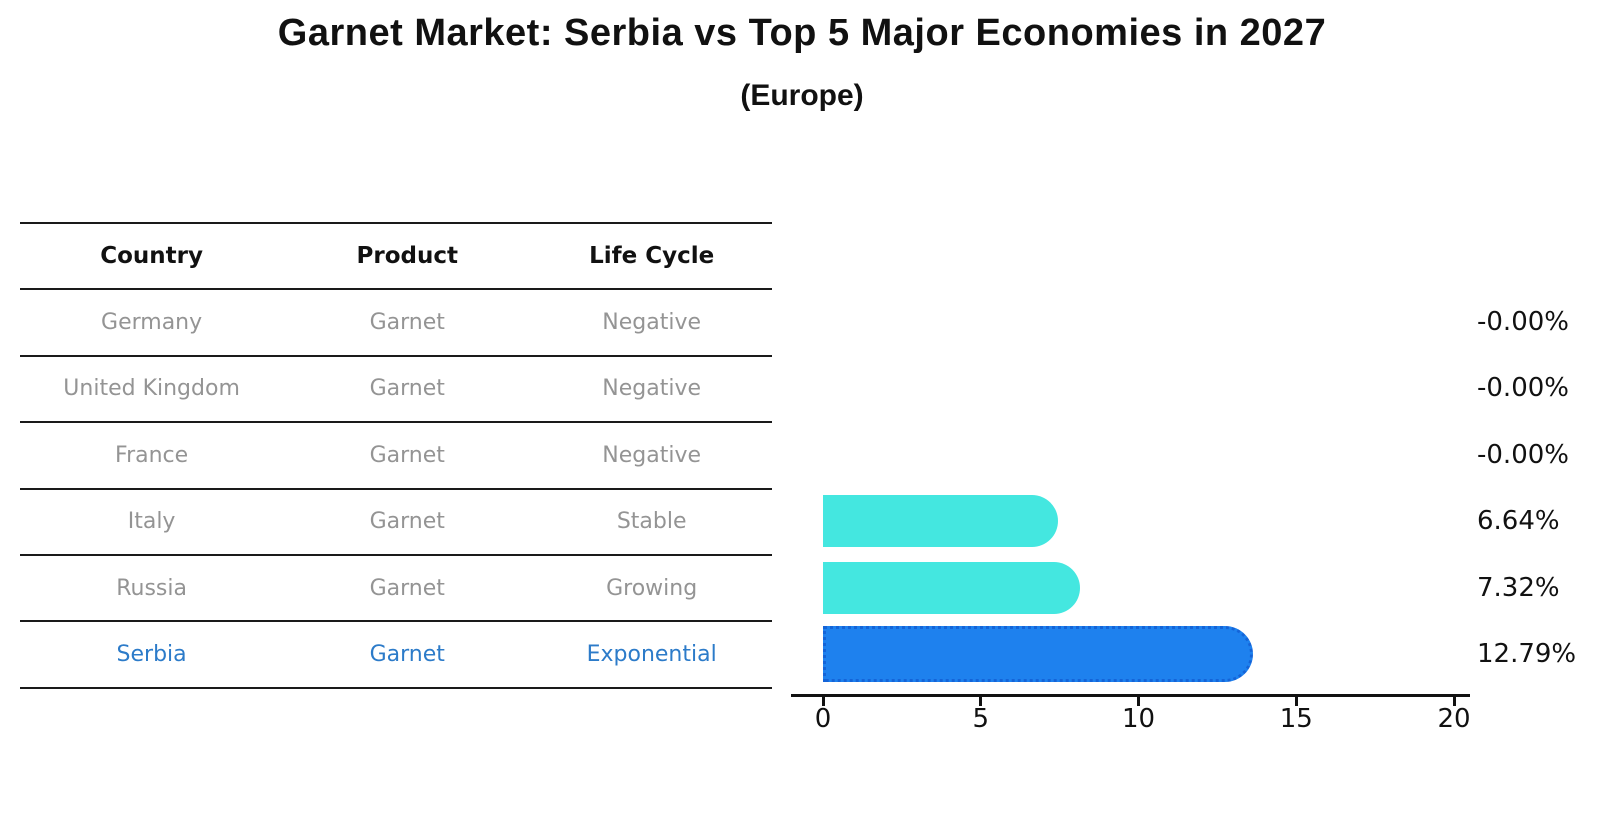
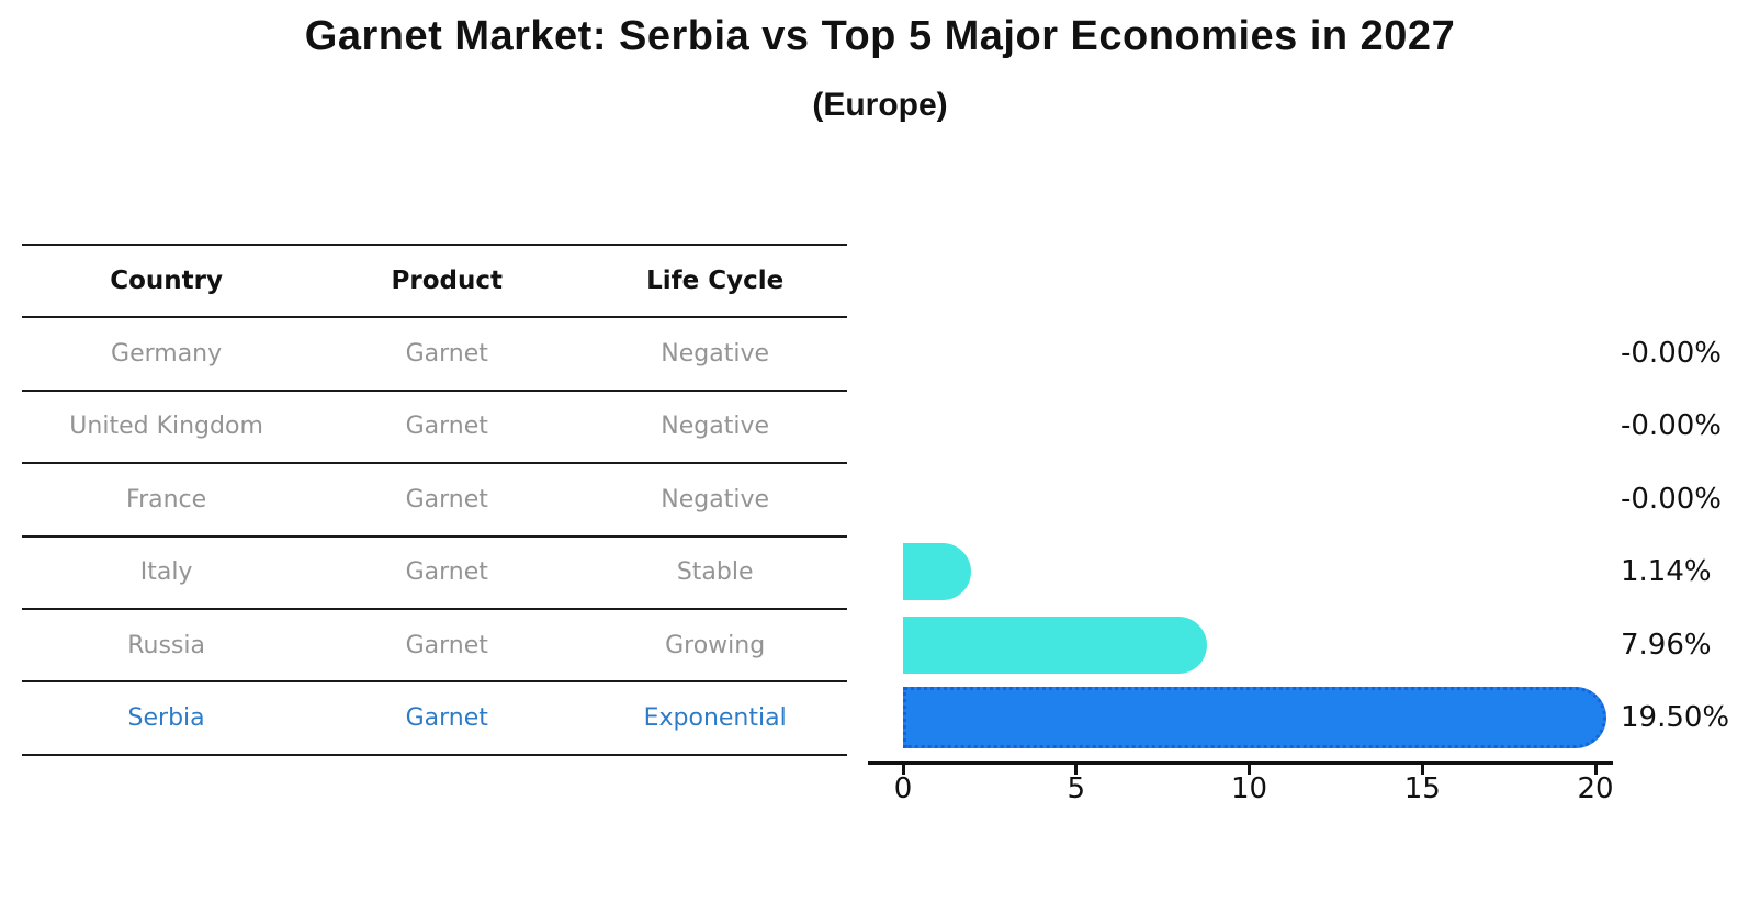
Italy: 6.64% -> 1.14%
Russia: 7.32% -> 7.96%
Serbia: 12.79% -> 19.50%
